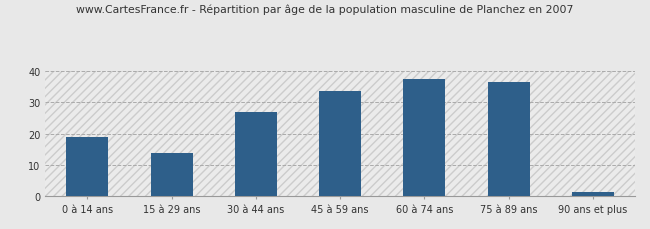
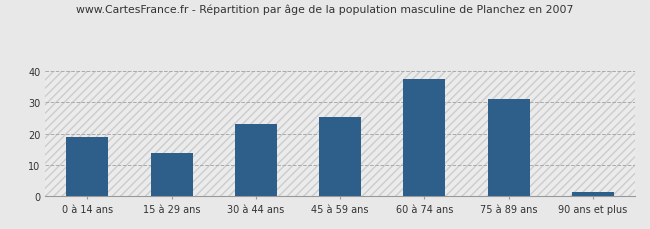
30 à 44 ans: 27.0 -> 23.0
45 à 59 ans: 33.5 -> 25.5
75 à 89 ans: 36.5 -> 31.0
